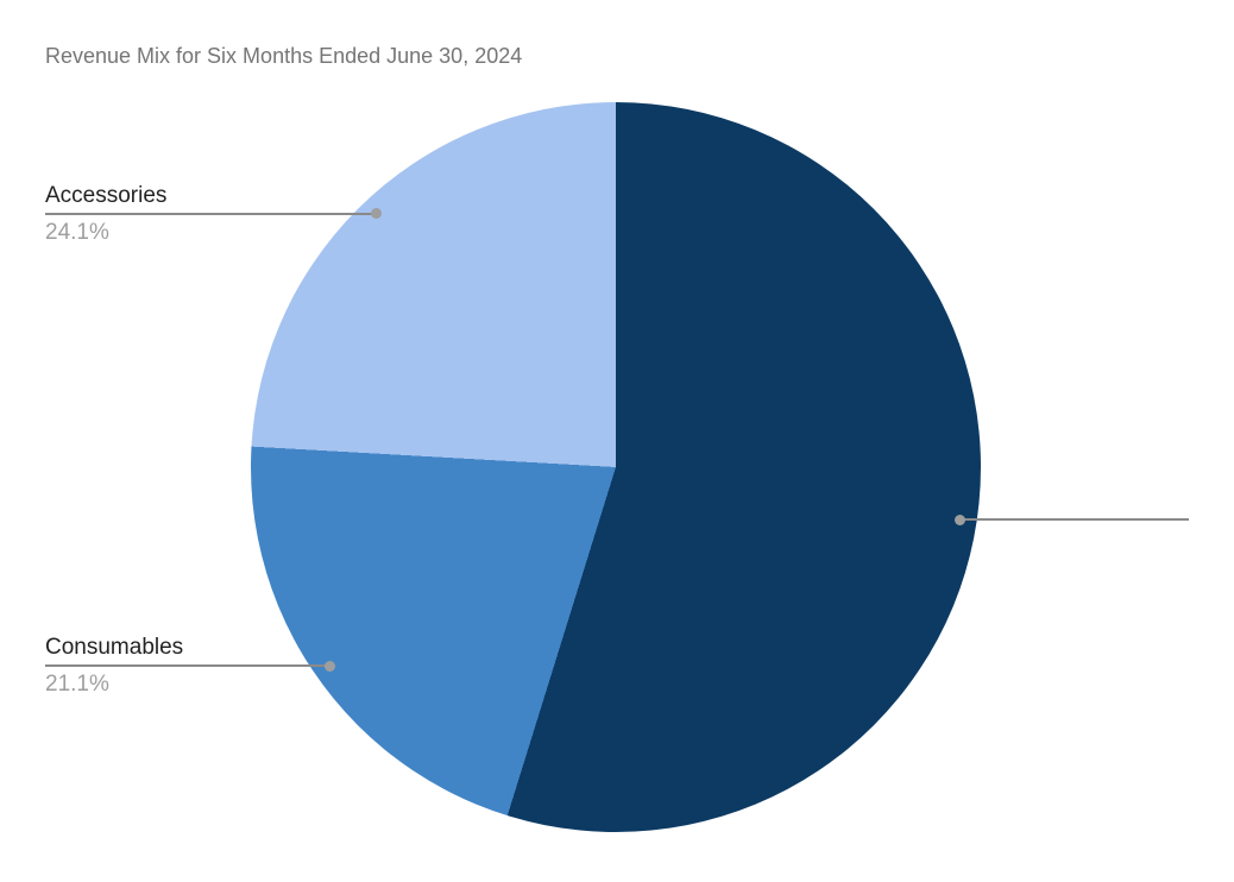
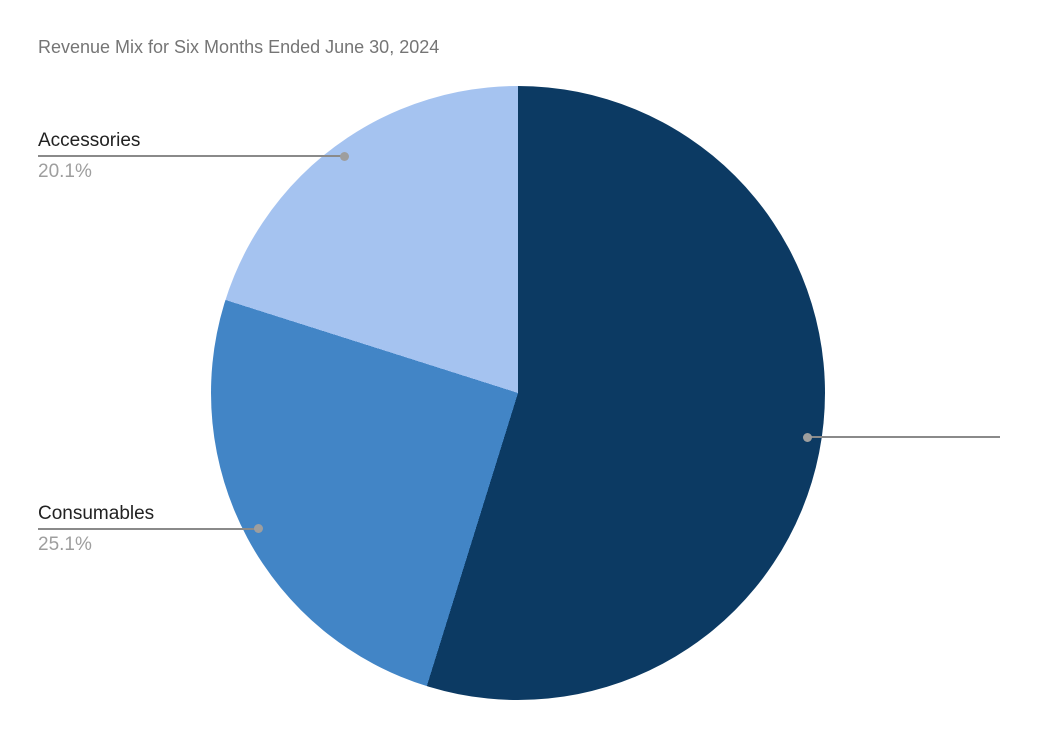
Consumables: 21.1% -> 25.1%
Accessories: 24.1% -> 20.1%
